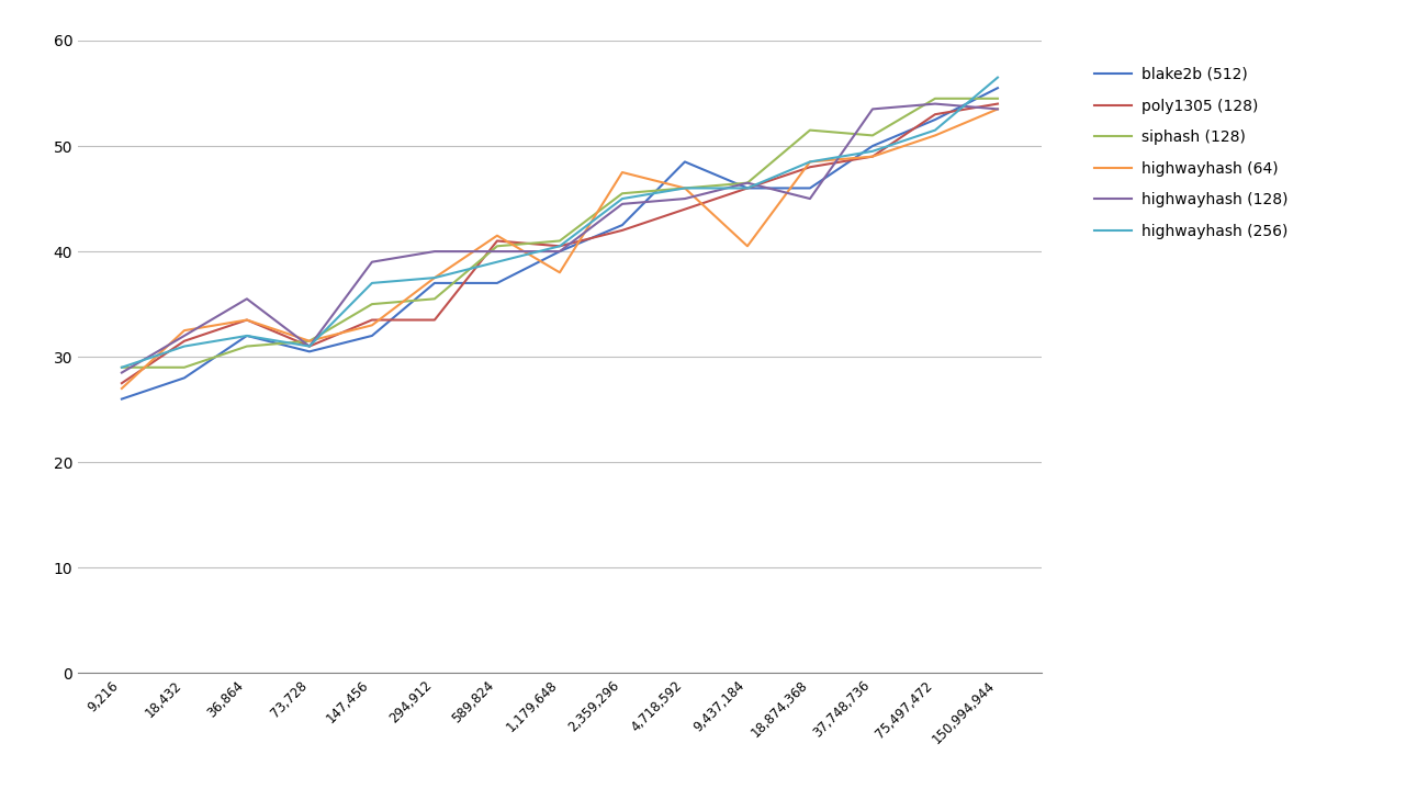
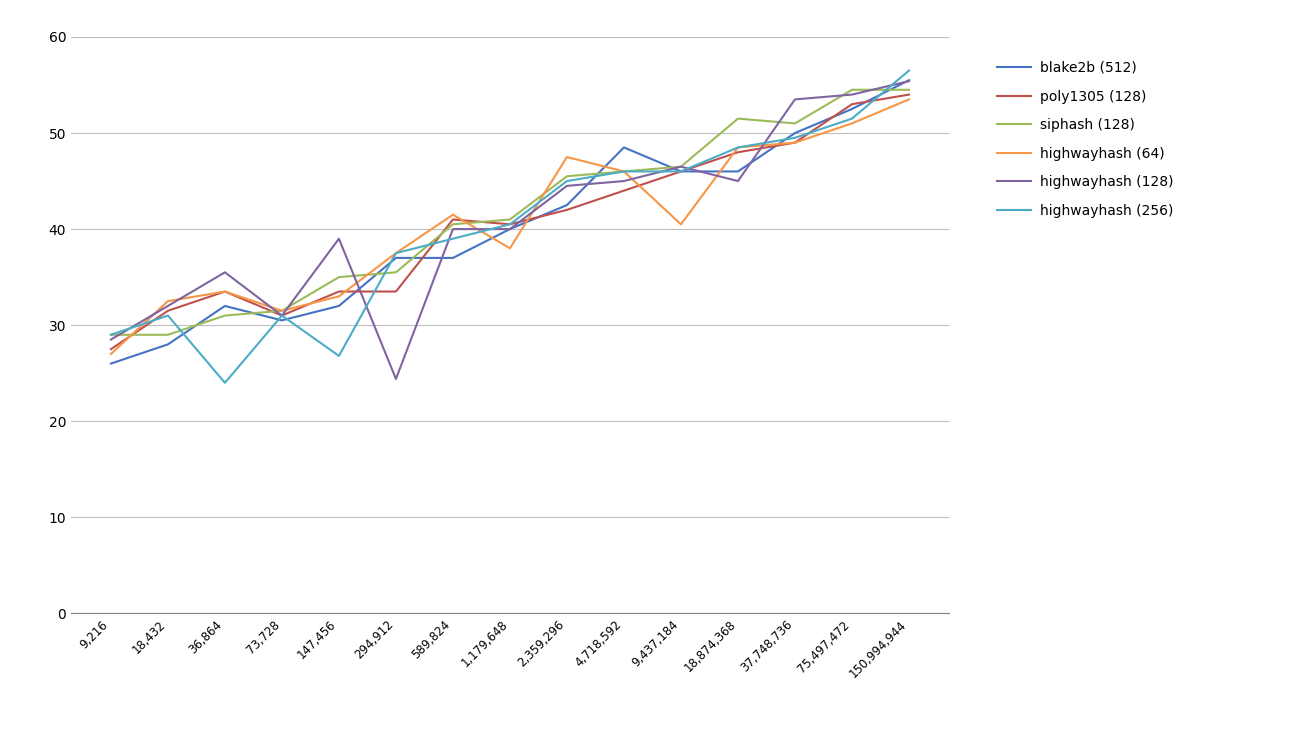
highwayhash (256)/36,864: 32.0 -> 24.0
highwayhash (256)/147,456: 37.0 -> 26.8
highwayhash (128)/294,912: 40.0 -> 24.4
highwayhash (128)/150,994,944: 53.5 -> 55.4
